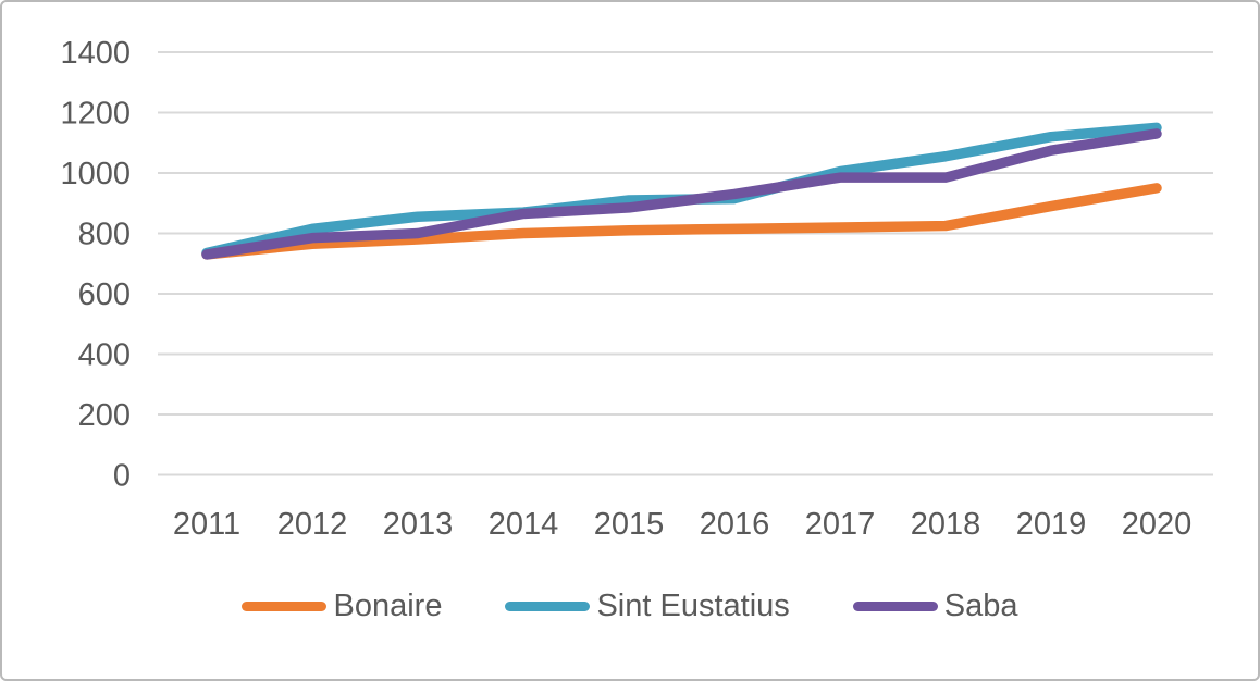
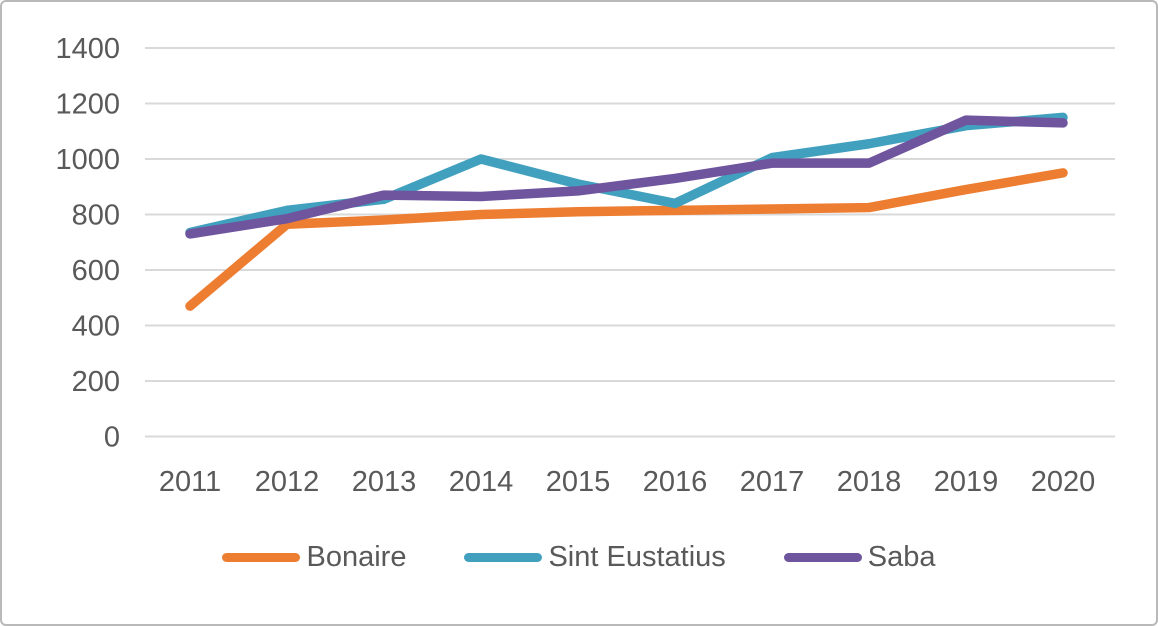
Bonaire/2011: 730 -> 470
Saba/2013: 800 -> 870
Sint Eustatius/2014: 870 -> 1000
Sint Eustatius/2016: 920 -> 840
Saba/2019: 1080 -> 1140
